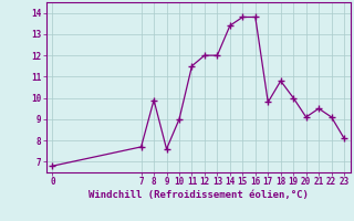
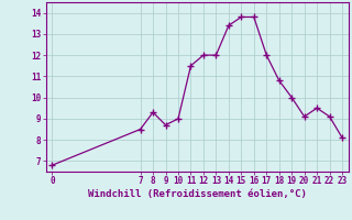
7: 7.7 -> 8.5
8: 9.9 -> 9.3
9: 7.6 -> 8.7
17: 9.8 -> 12.0
